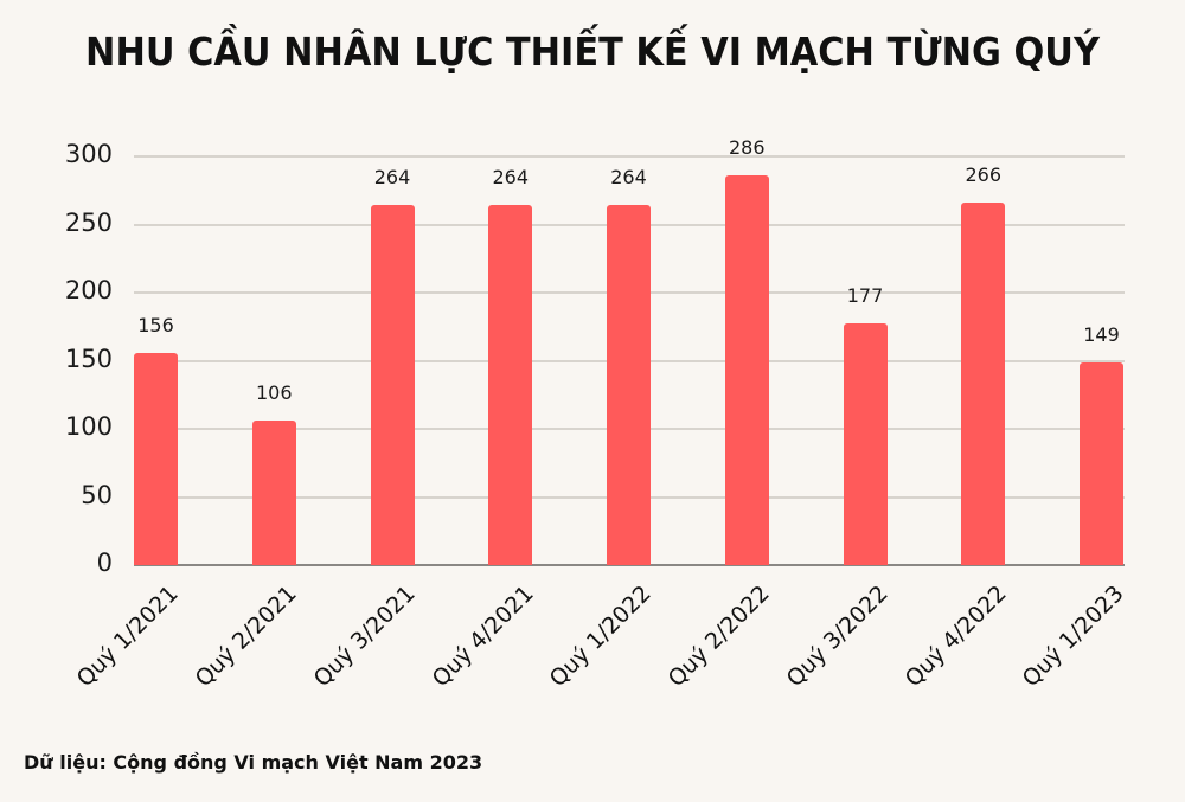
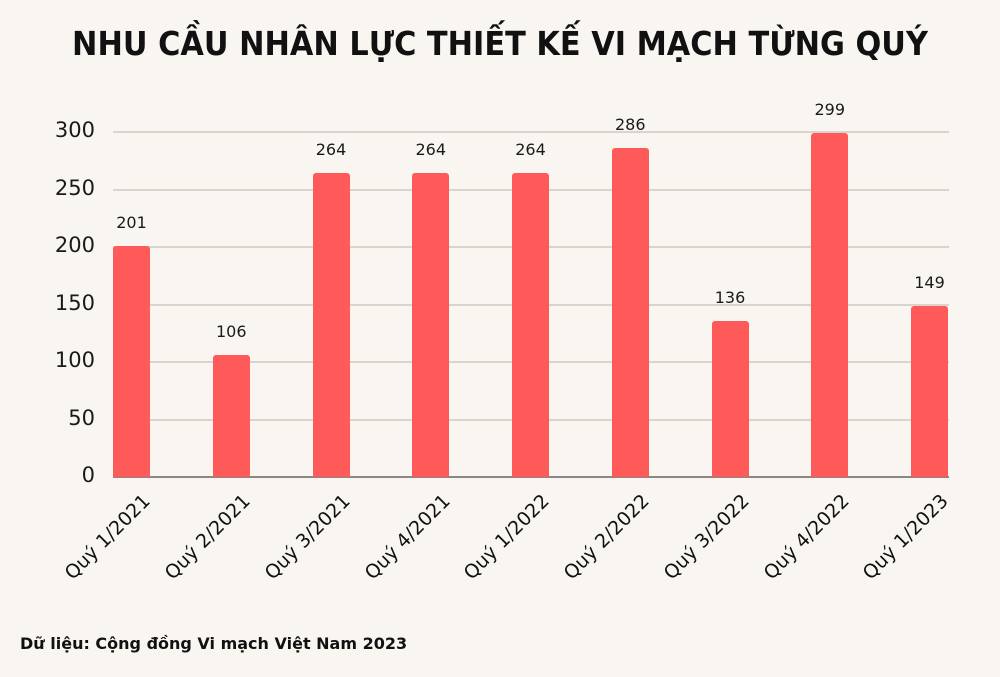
Quý 1/2021: 156 -> 201
Quý 3/2022: 177 -> 136
Quý 4/2022: 266 -> 299
